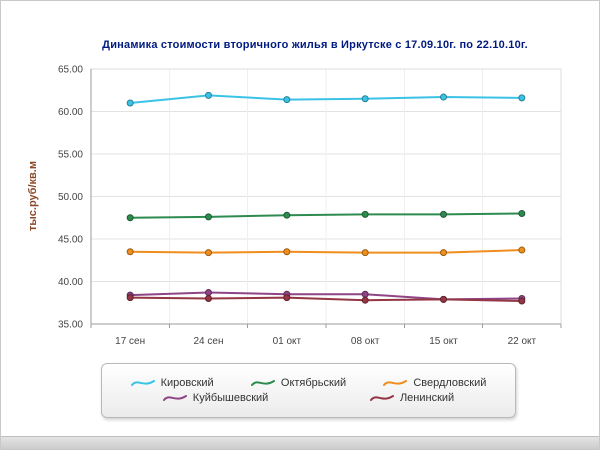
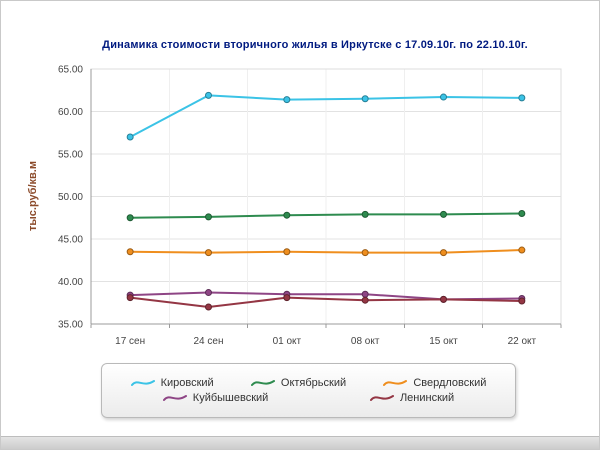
Кировский/17 сен: 61 -> 57
Ленинский/24 сен: 38 -> 37
